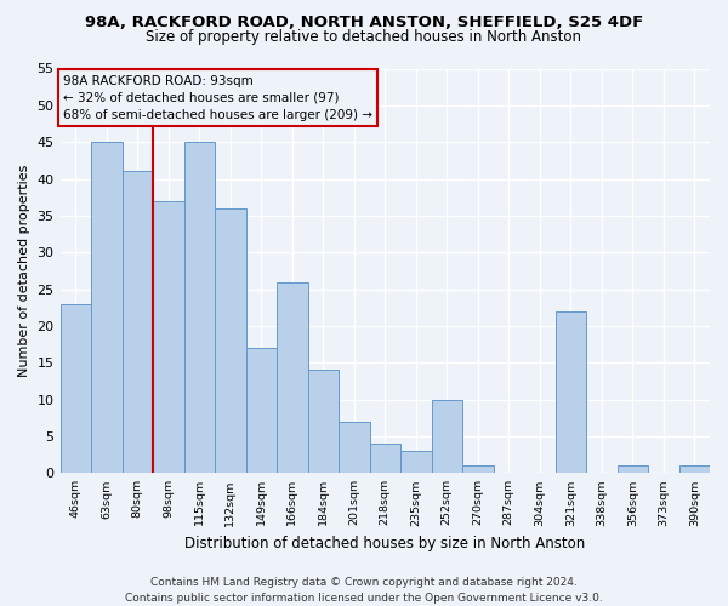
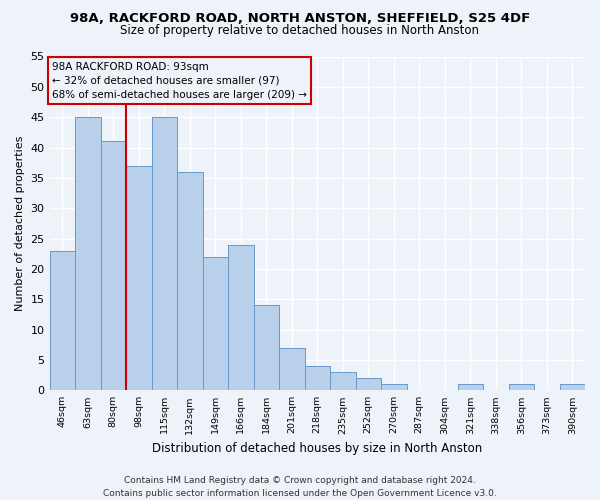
149sqm: 17 -> 22
166sqm: 26 -> 24
252sqm: 10 -> 2
321sqm: 22 -> 1
